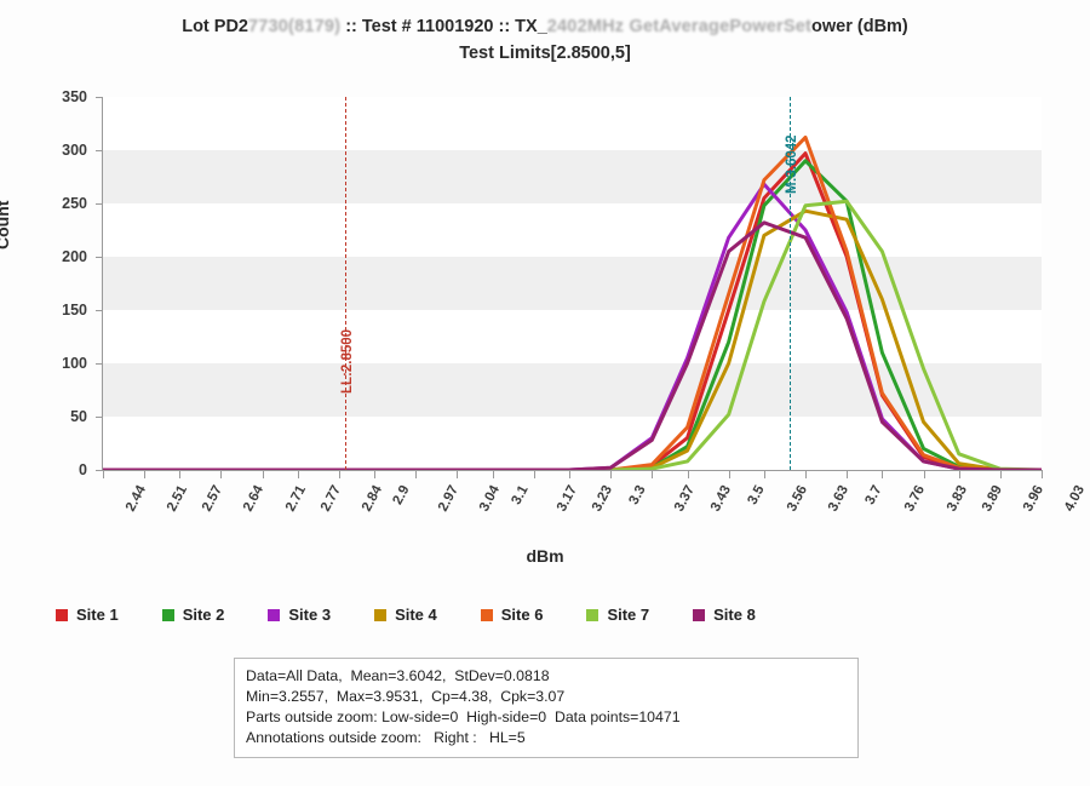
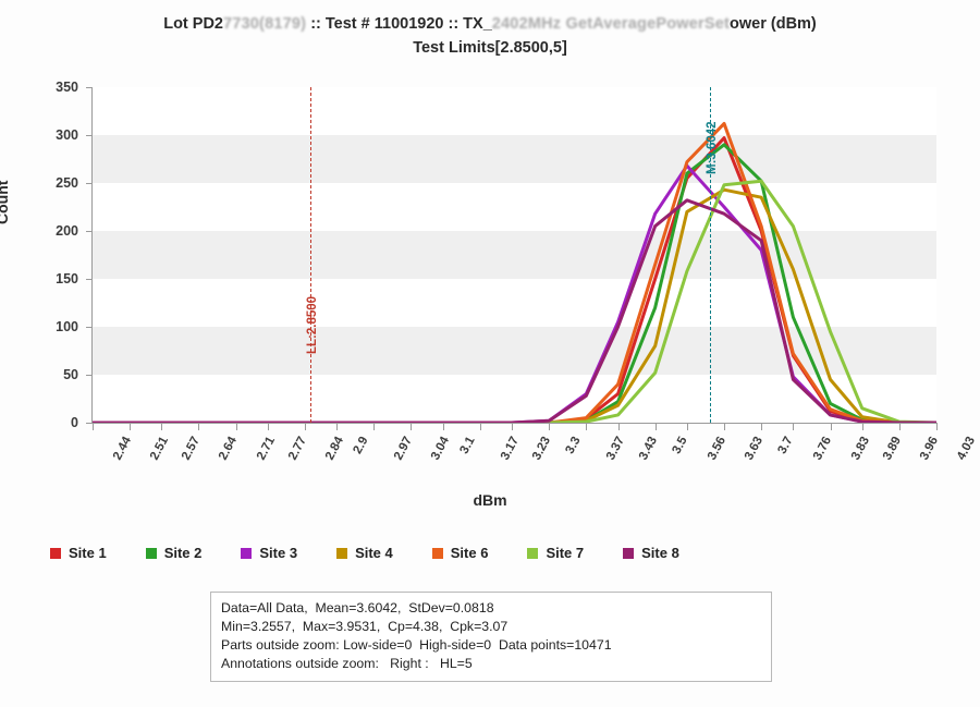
Site 4/3.5: 100 -> 80
Site 2/3.56: 250 -> 260
Site 3/3.7: 150 -> 180
Site 8/3.7: 140 -> 190
